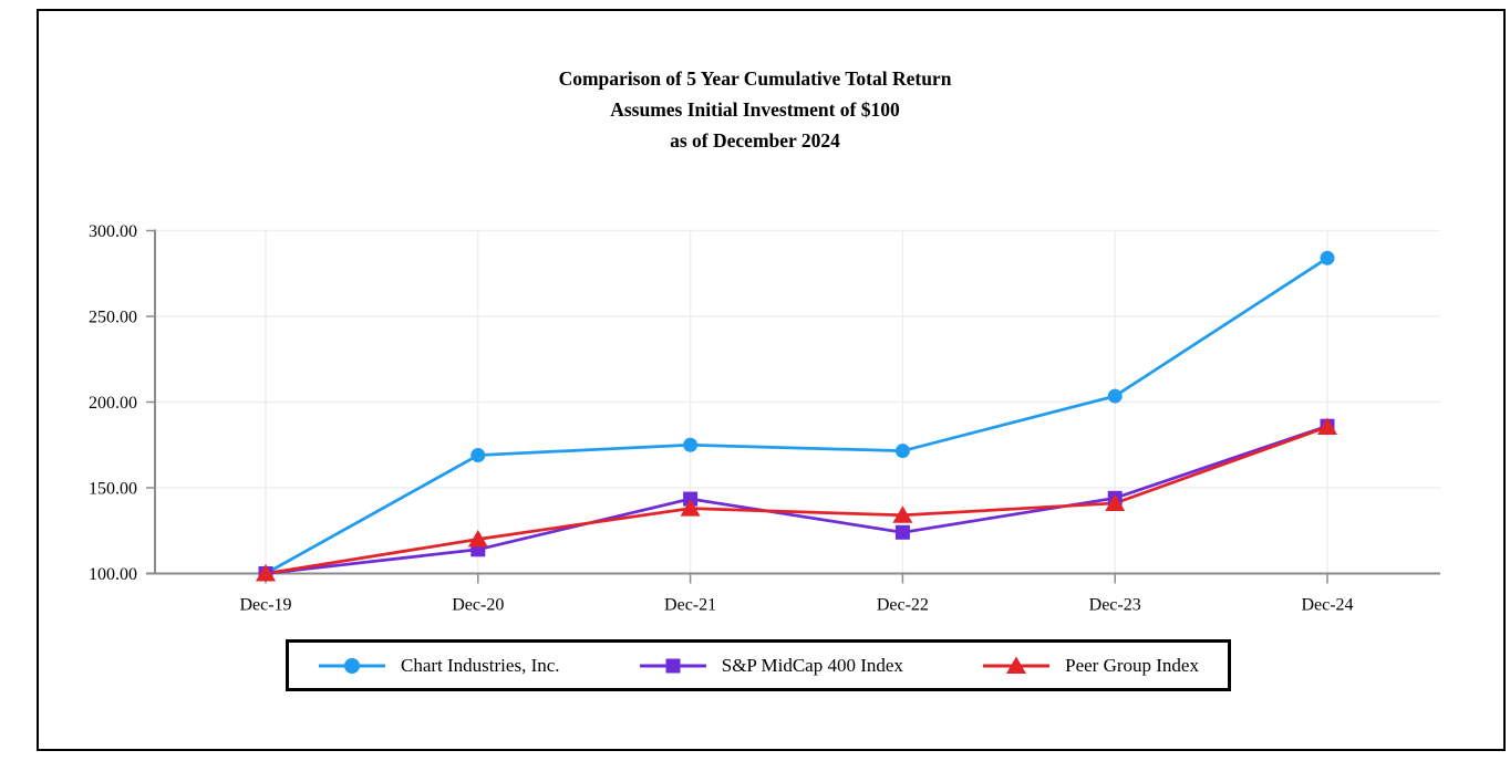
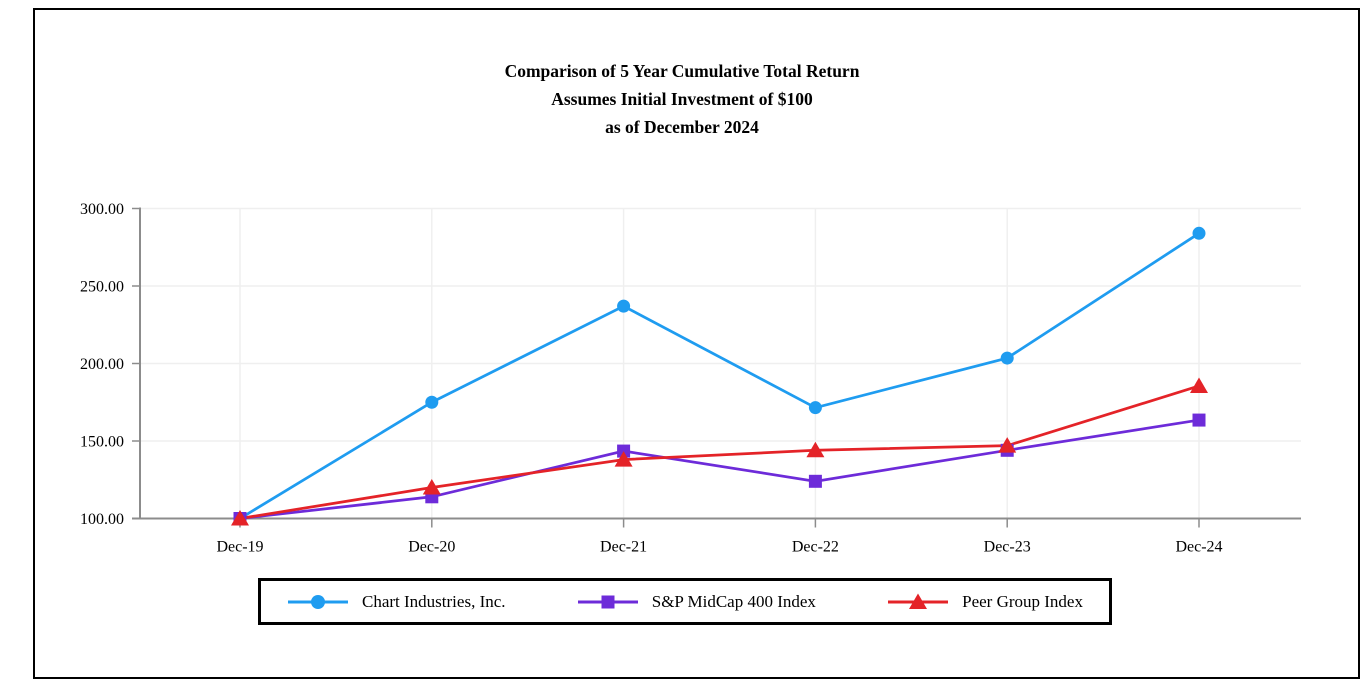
Chart Industries, Inc./Dec-20: 169 -> 175
Chart Industries, Inc./Dec-21: 175 -> 237
Peer Group Index/Dec-22: 134 -> 144
Peer Group Index/Dec-23: 141 -> 147
S&P MidCap 400 Index/Dec-24: 186 -> 164
